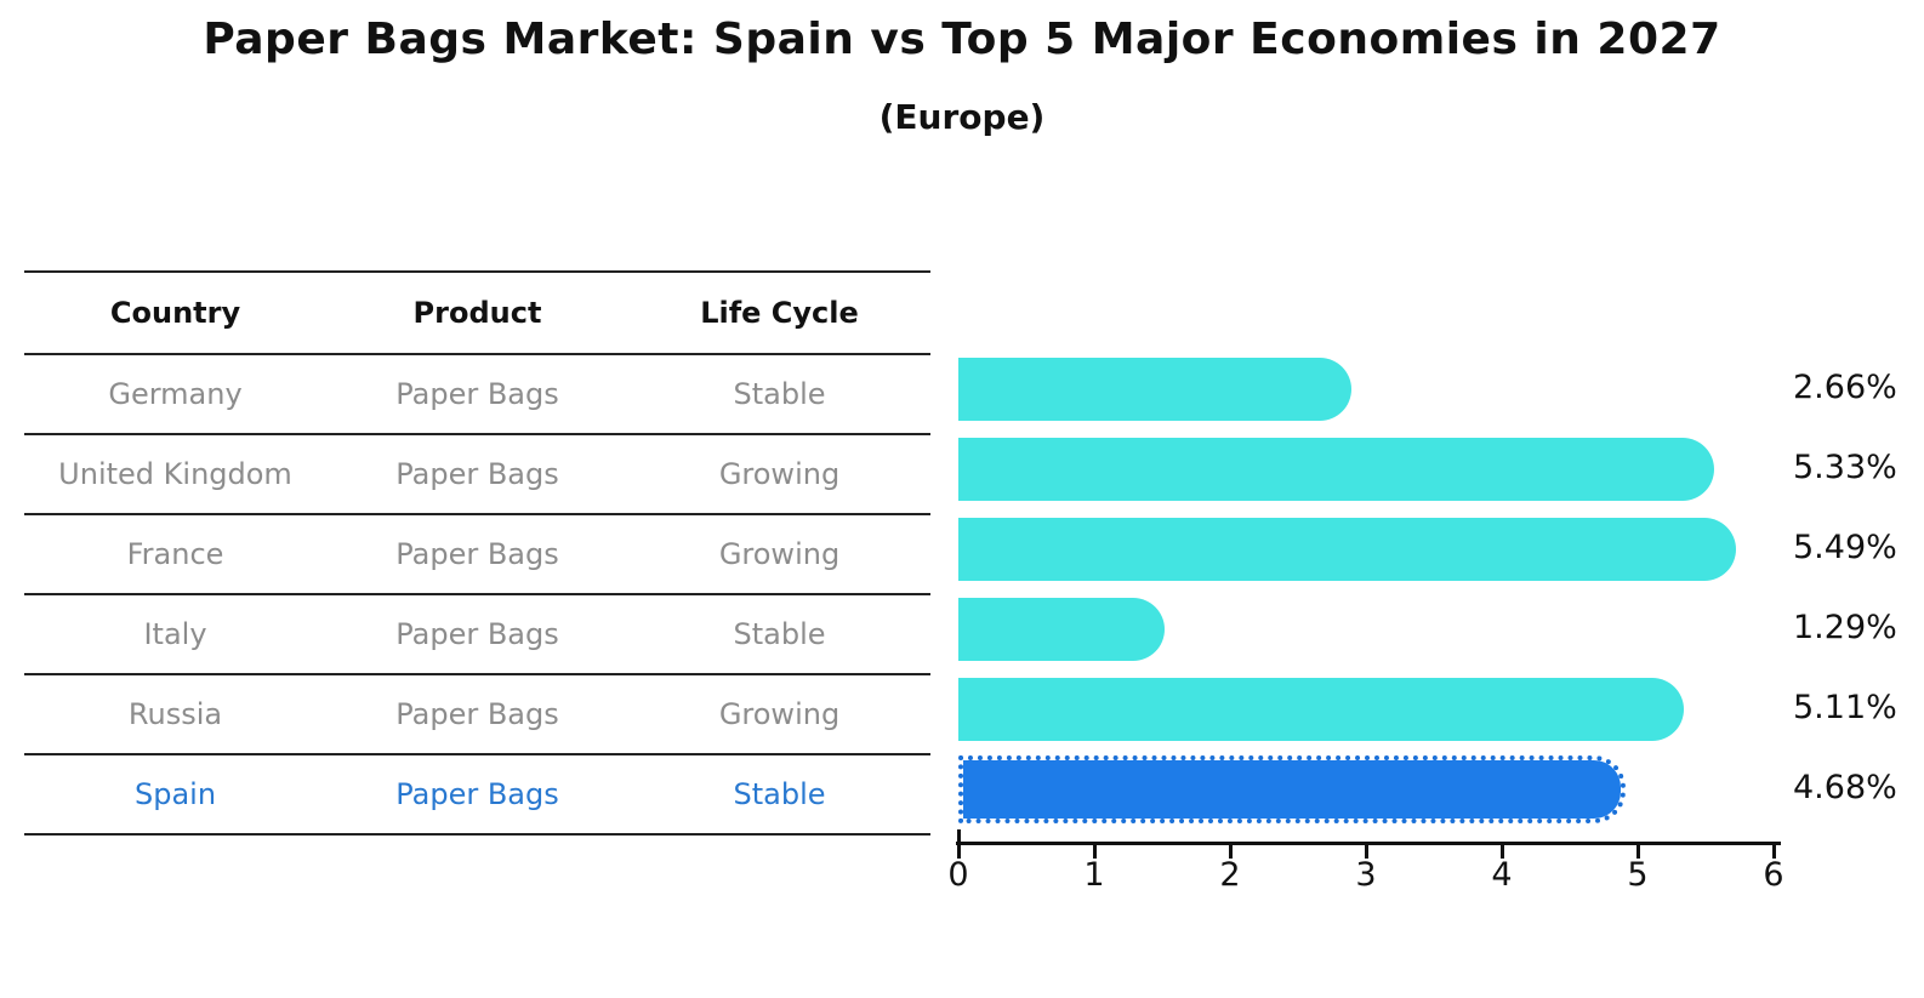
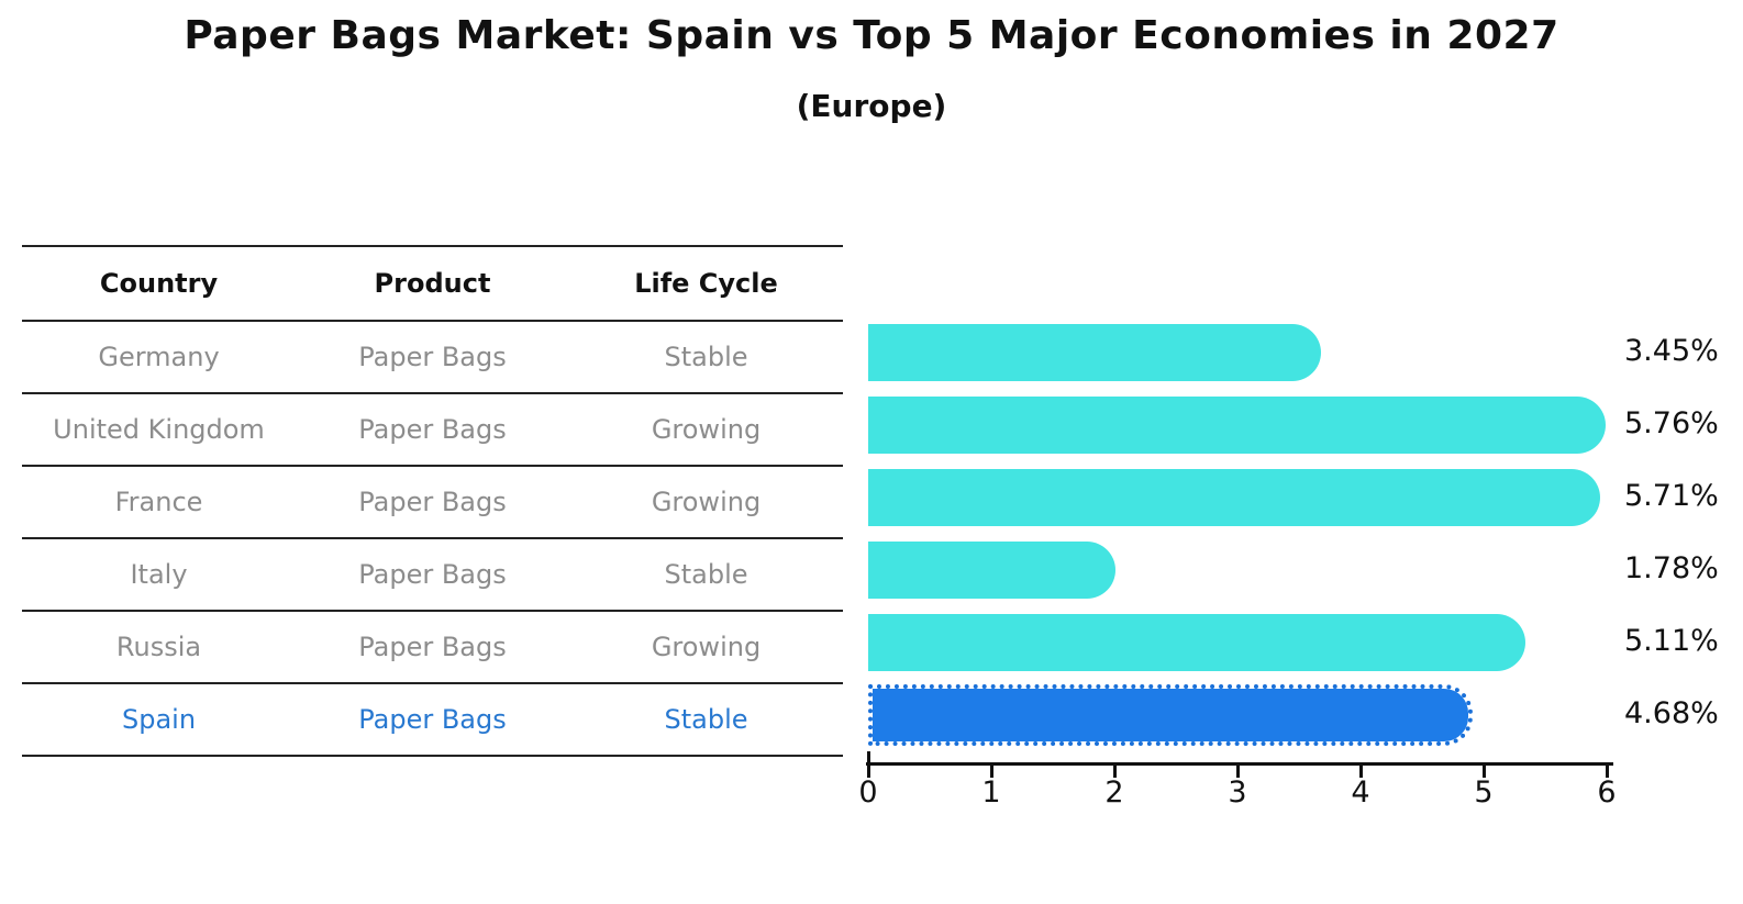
Germany: 2.66% -> 3.45%
United Kingdom: 5.33% -> 5.76%
France: 5.49% -> 5.71%
Italy: 1.29% -> 1.78%
